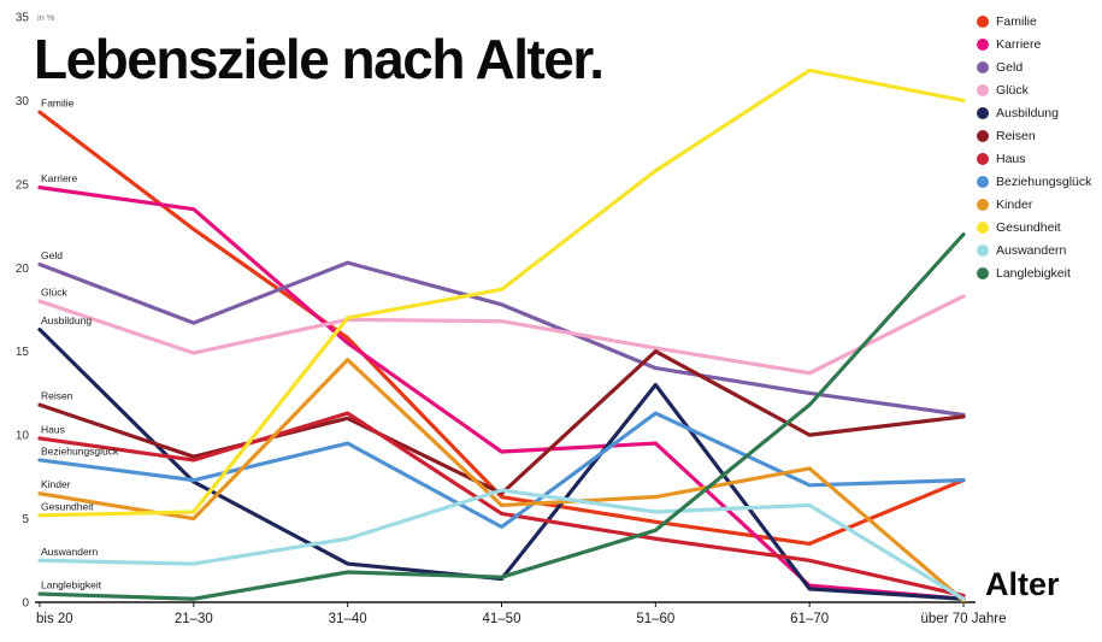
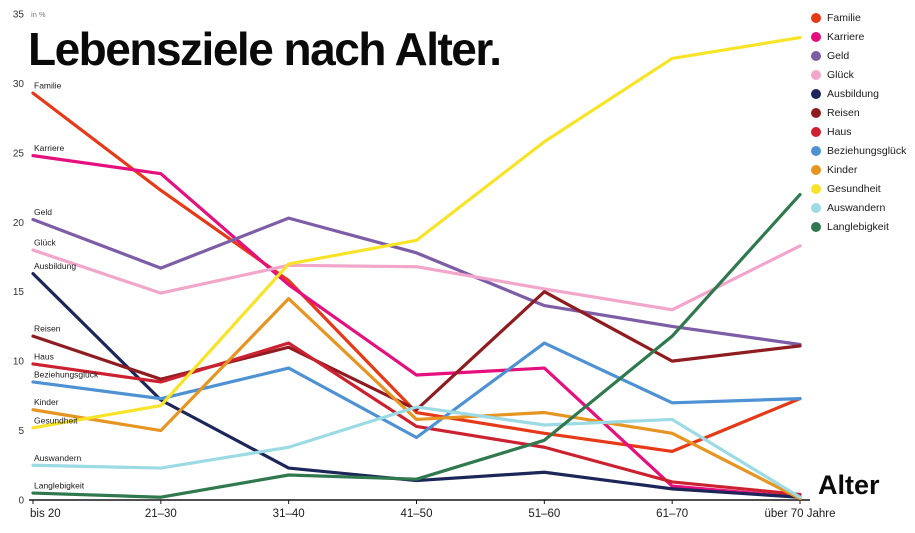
Gesundheit/21–30: 5.4 -> 6.8
Ausbildung/51–60: 13.0 -> 2.0
Haus/61–70: 2.5 -> 1.3
Kinder/61–70: 8.0 -> 4.8
Gesundheit/über 70 Jahre: 30.0 -> 33.3
